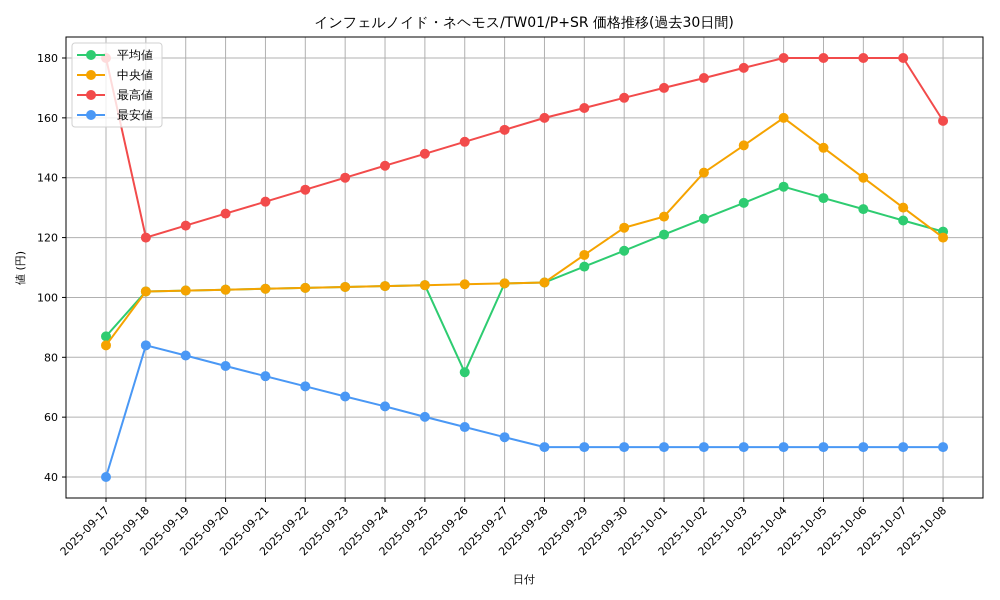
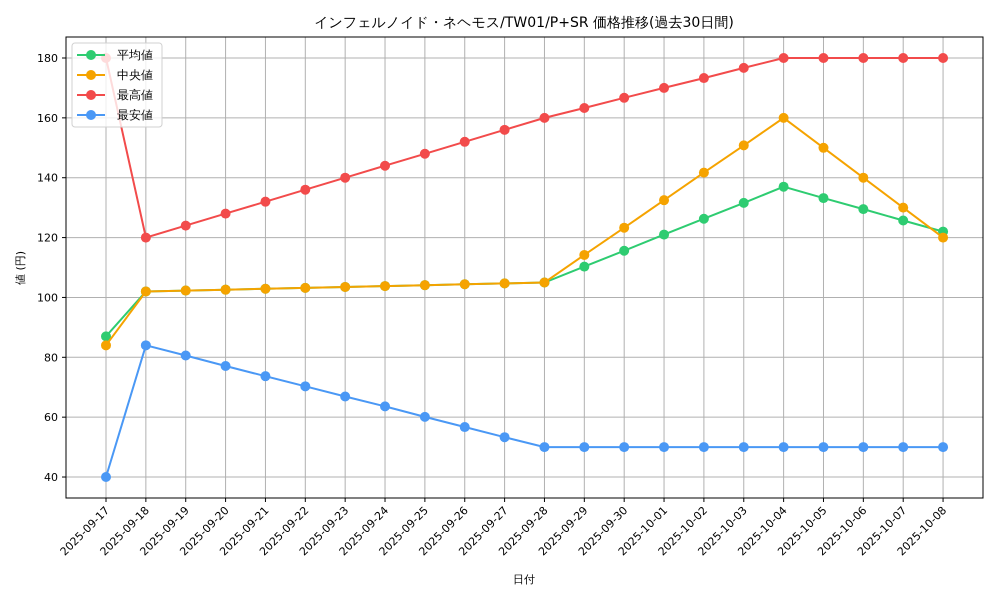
平均値/2025-09-26: 75 -> 104
中央値/2025-10-01: 127 -> 132
最高値/2025-10-08: 159 -> 180
